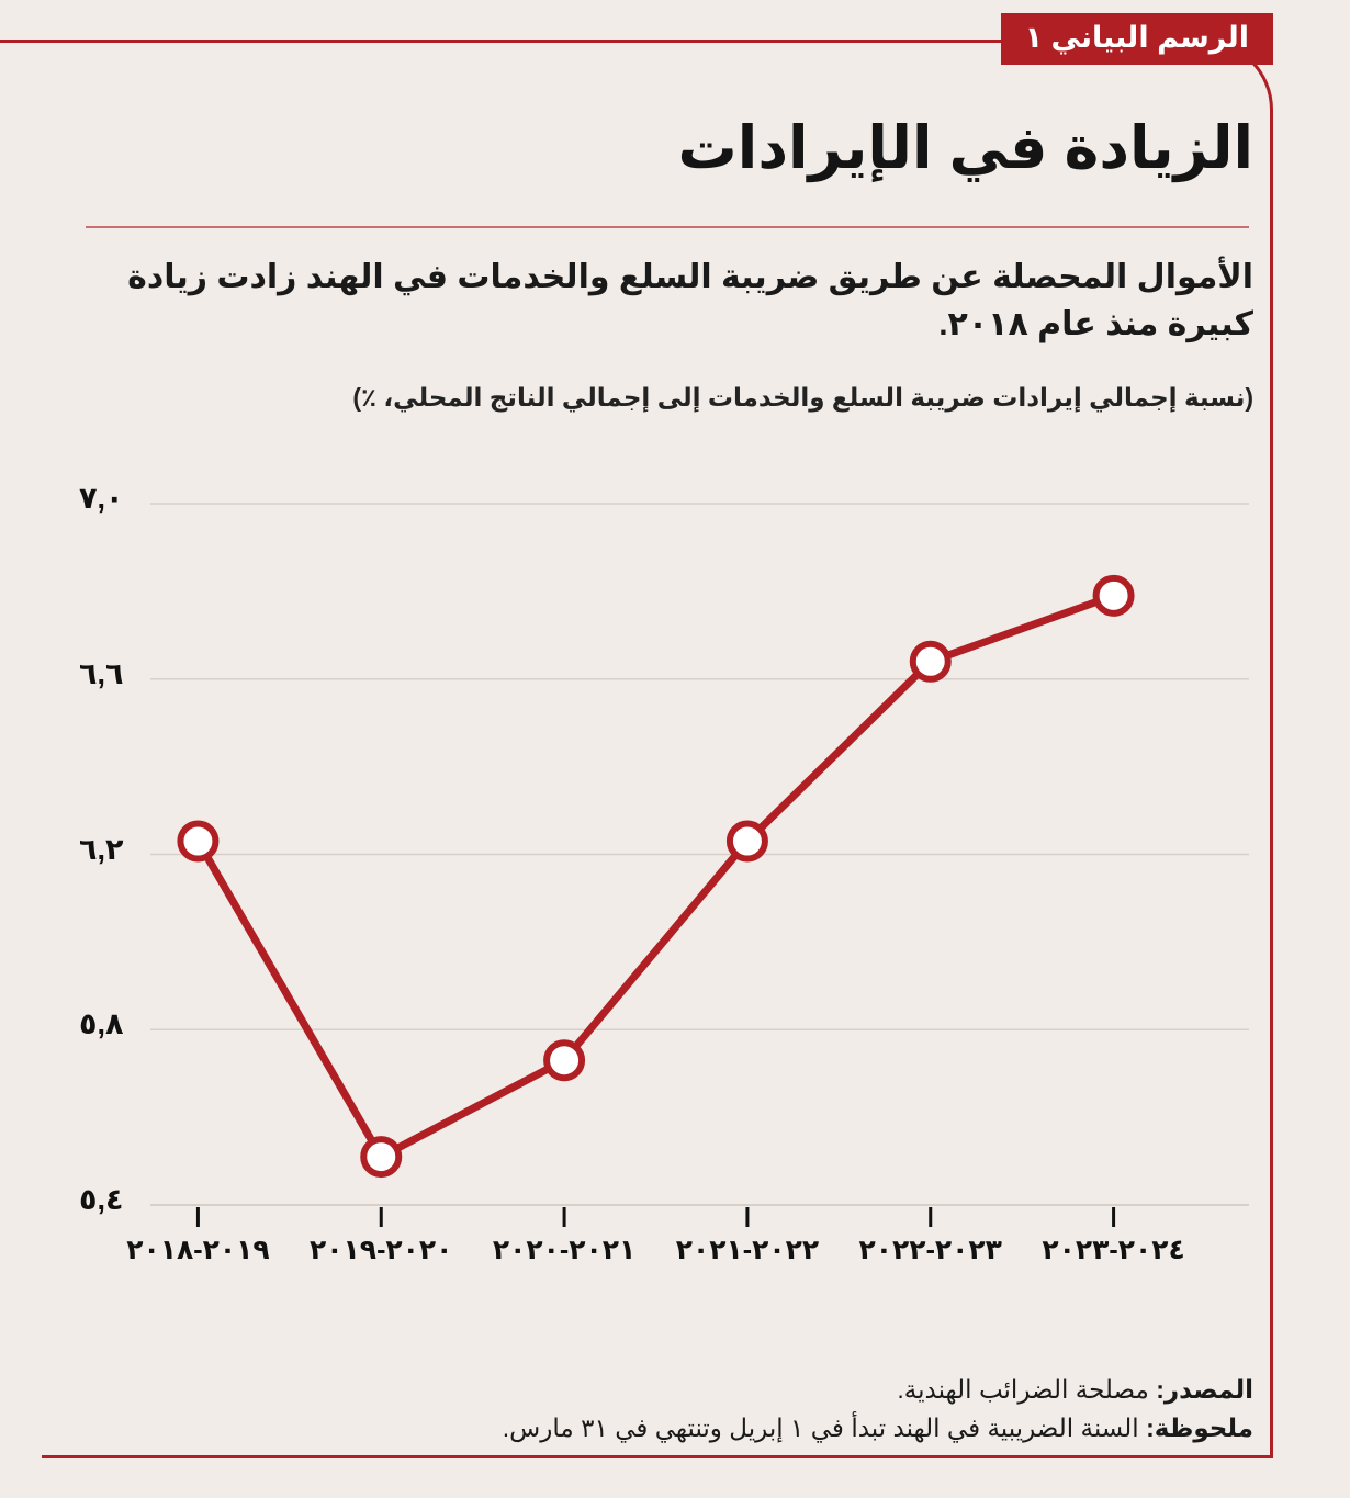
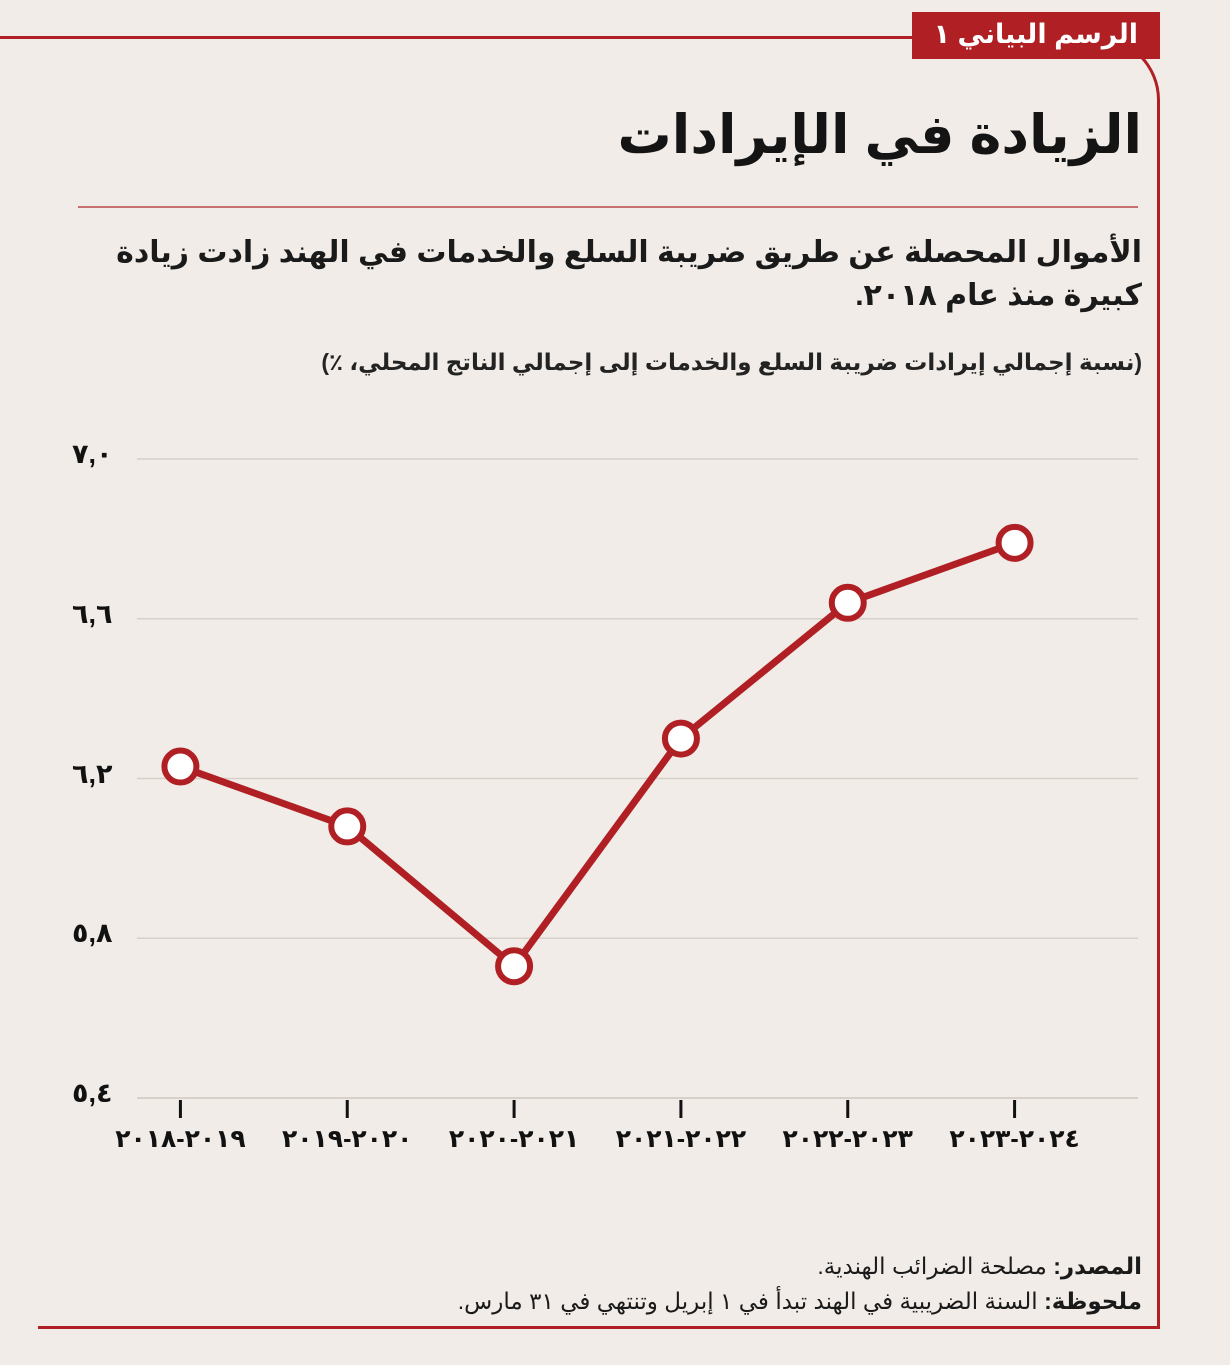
٢٠٢٠-٢٠١٩: 5,51 -> 6,08
٢٠٢٢-٢٠٢١: 6,23 -> 6,30
